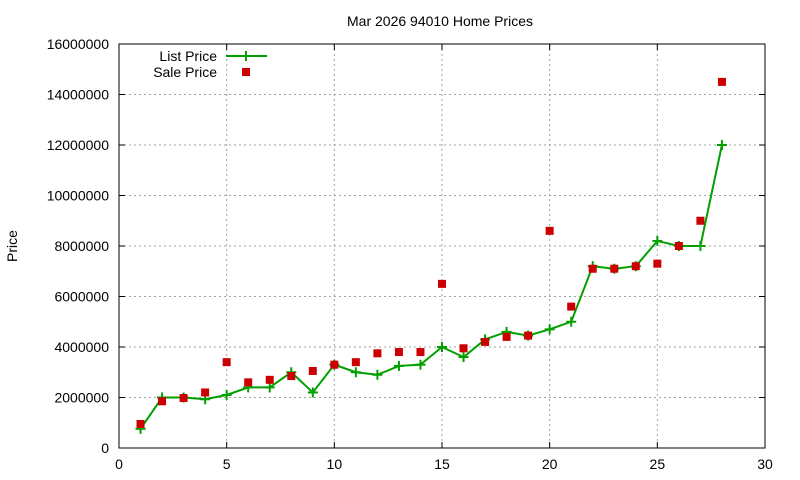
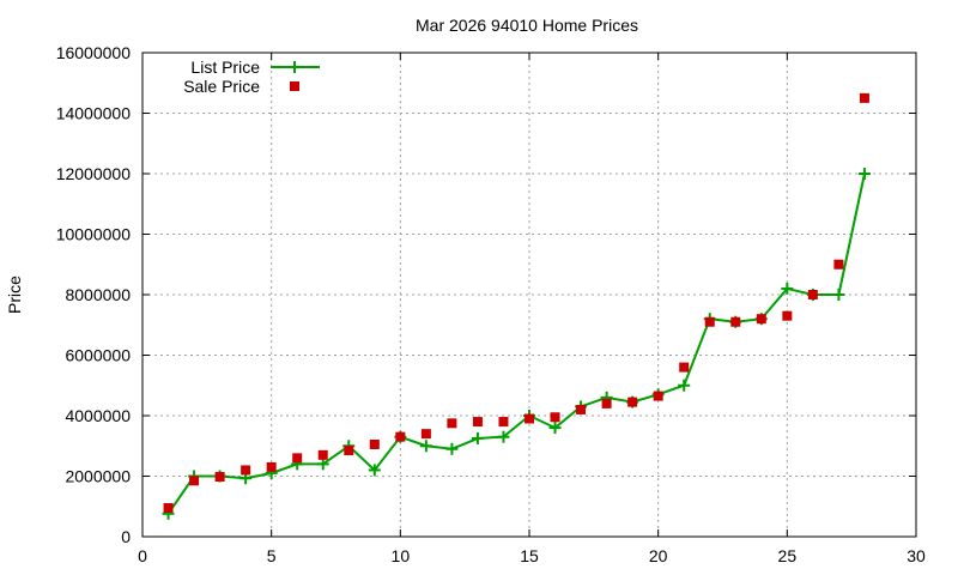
Sale Price/5: 3400000 -> 2300000
Sale Price/15: 6500000 -> 3900000
Sale Price/20: 8600000 -> 4600000
